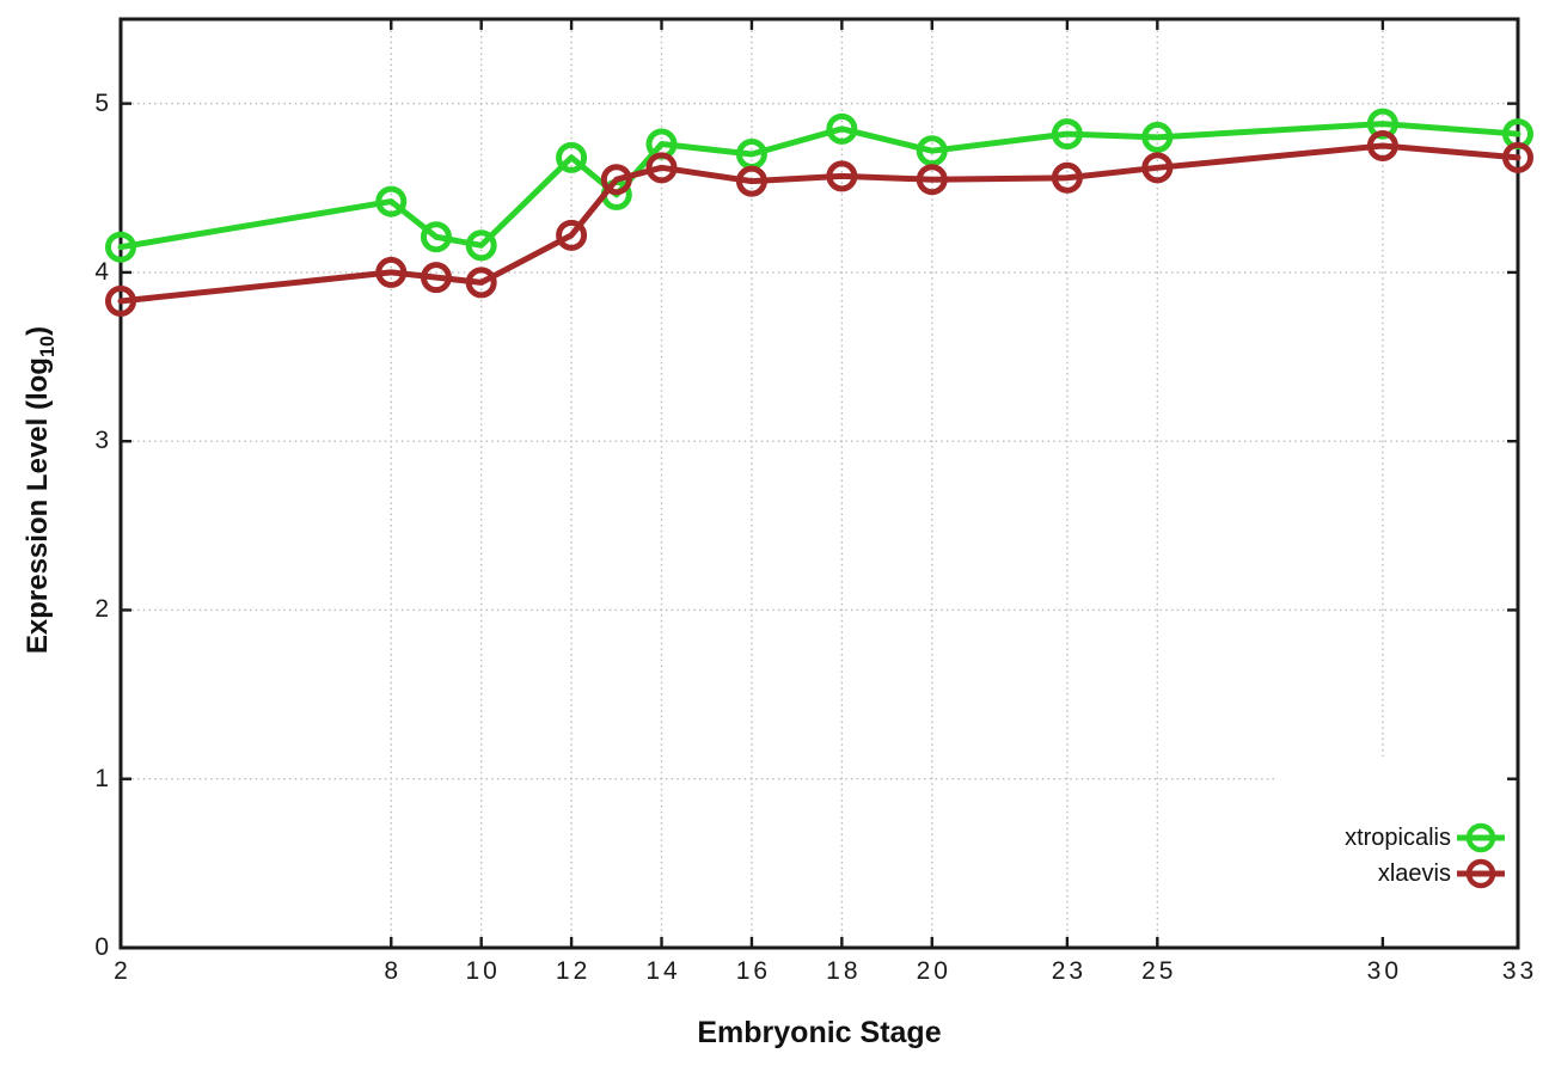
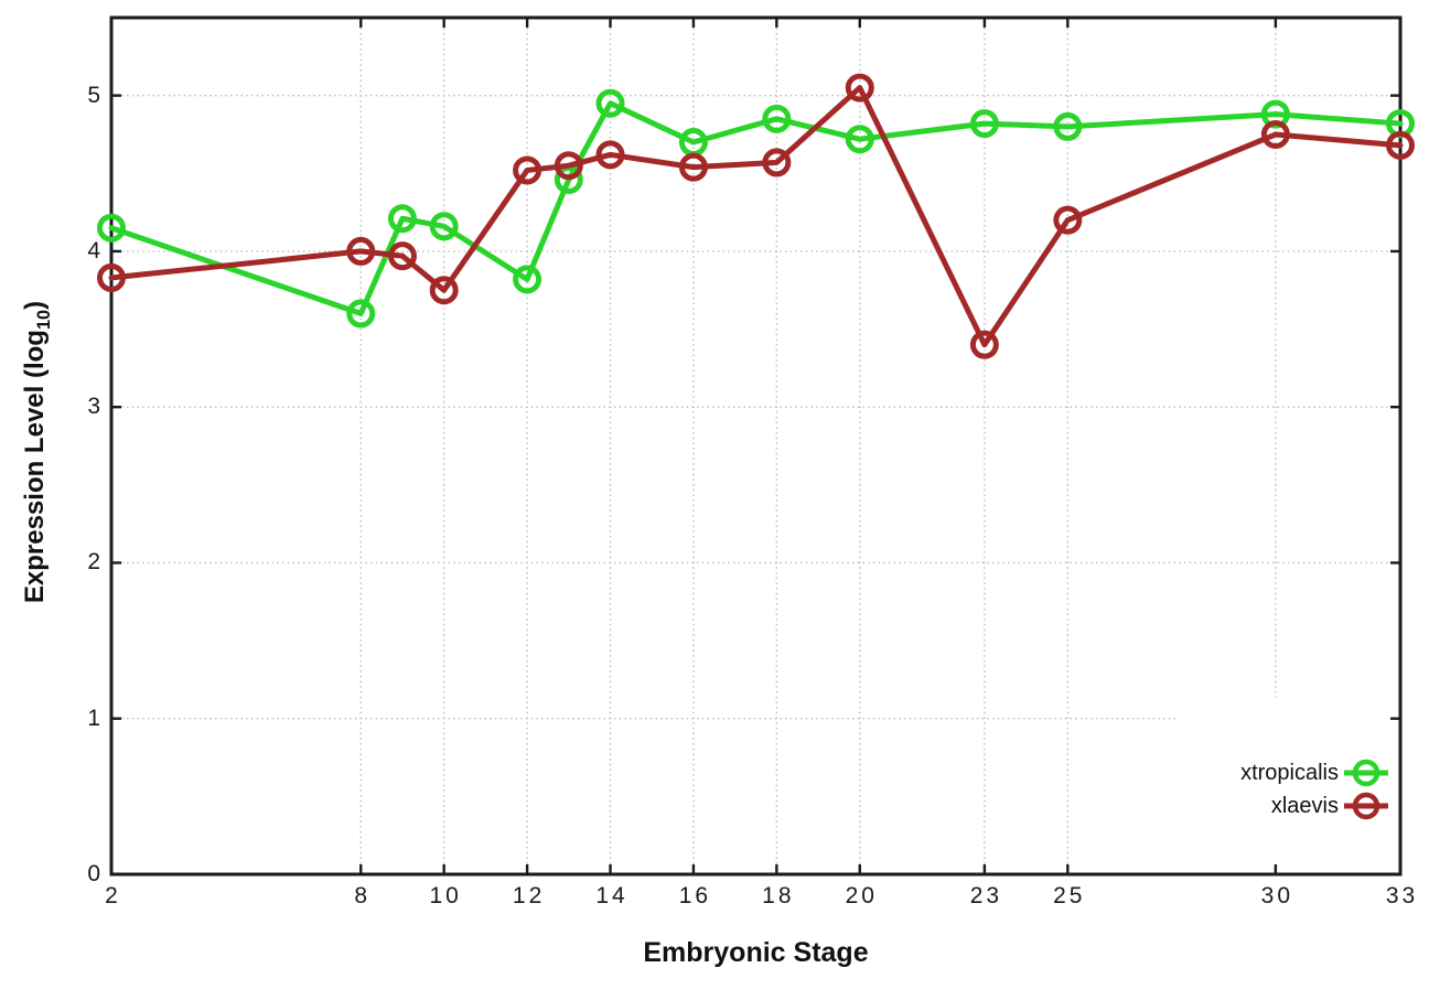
xtropicalis/8: 4.42 -> 3.60
xlaevis/10: 3.94 -> 3.75
xtropicalis/12: 4.68 -> 3.82
xlaevis/12: 4.22 -> 4.52
xtropicalis/14: 4.76 -> 4.95
xlaevis/20: 4.55 -> 5.05
xlaevis/23: 4.56 -> 3.40
xlaevis/25: 4.62 -> 4.20
